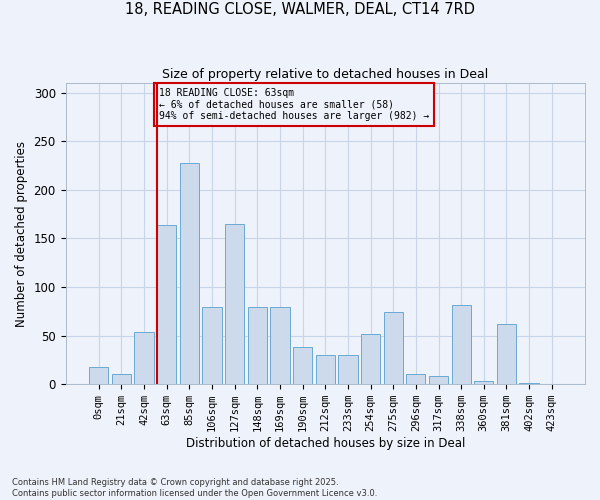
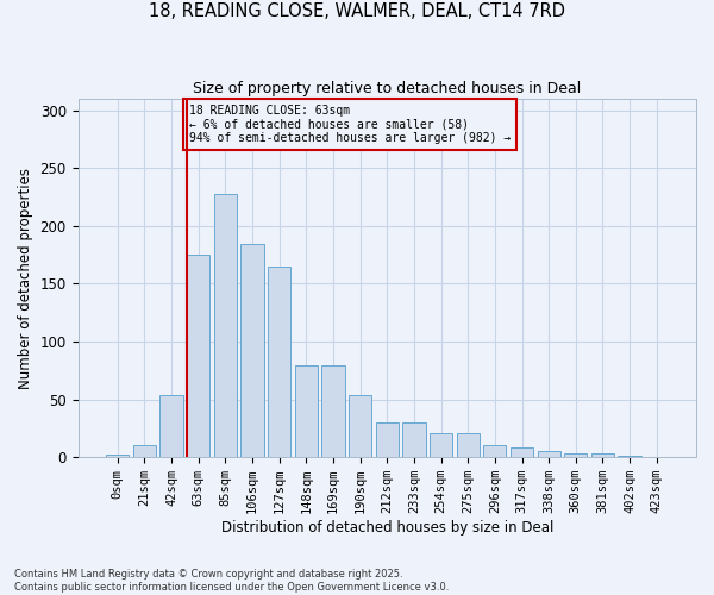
0sqm: 18 -> 2
63sqm: 164 -> 175
106sqm: 80 -> 184
190sqm: 38 -> 54
254sqm: 52 -> 21
275sqm: 74 -> 21
338sqm: 82 -> 5
381sqm: 62 -> 3
